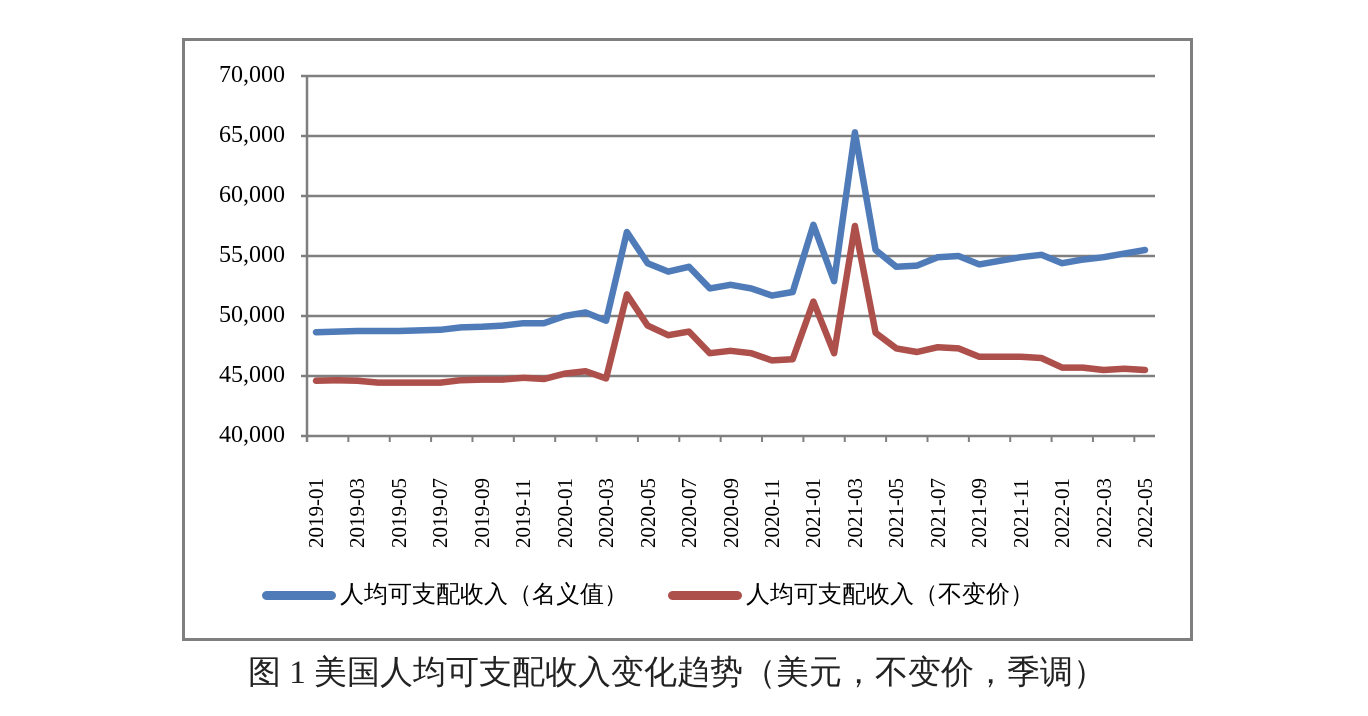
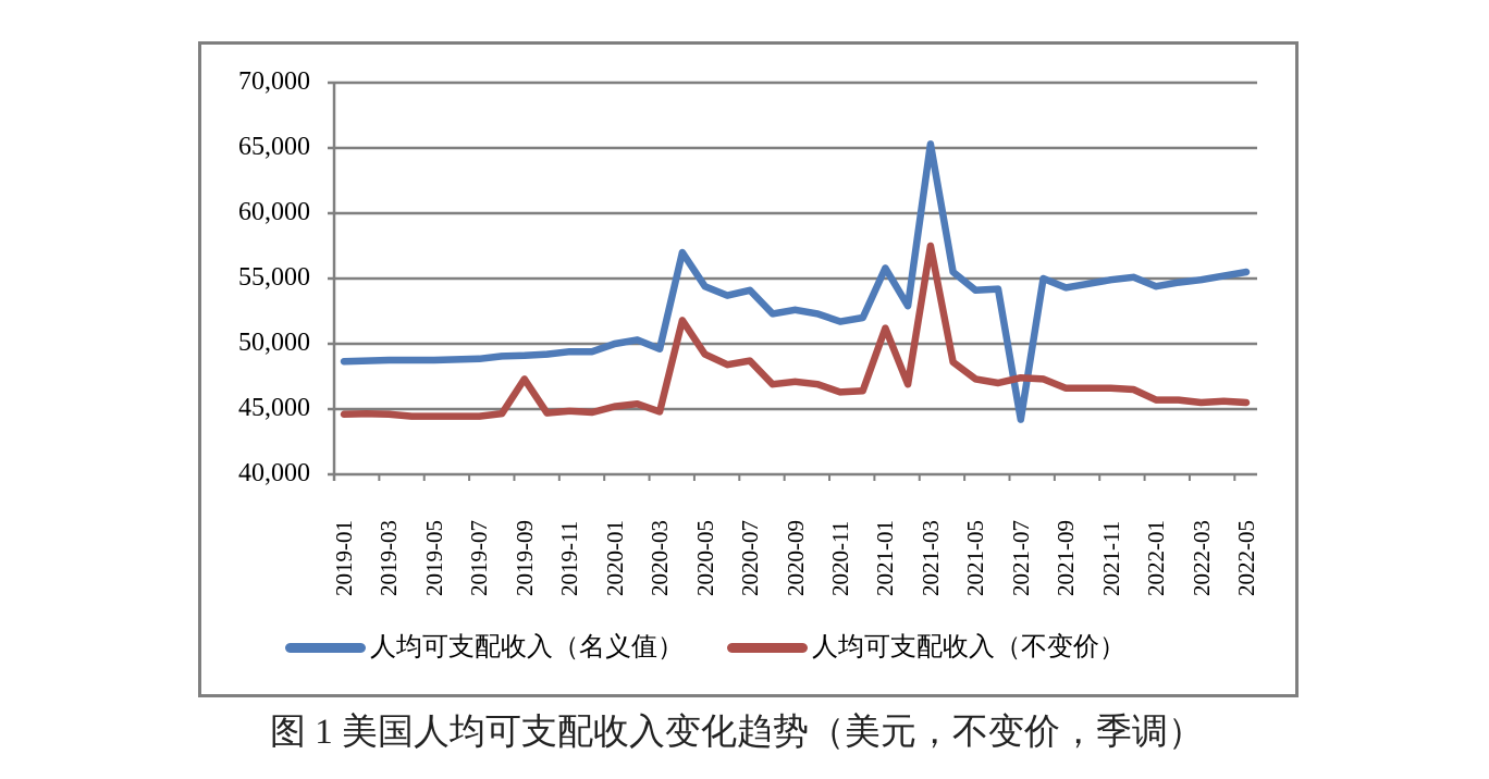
人均可支配收入（不变价）/2019-09: 44700 -> 47300
人均可支配收入（名义值）/2021-01: 57600 -> 55800
人均可支配收入（名义值）/2021-07: 54900 -> 44200
